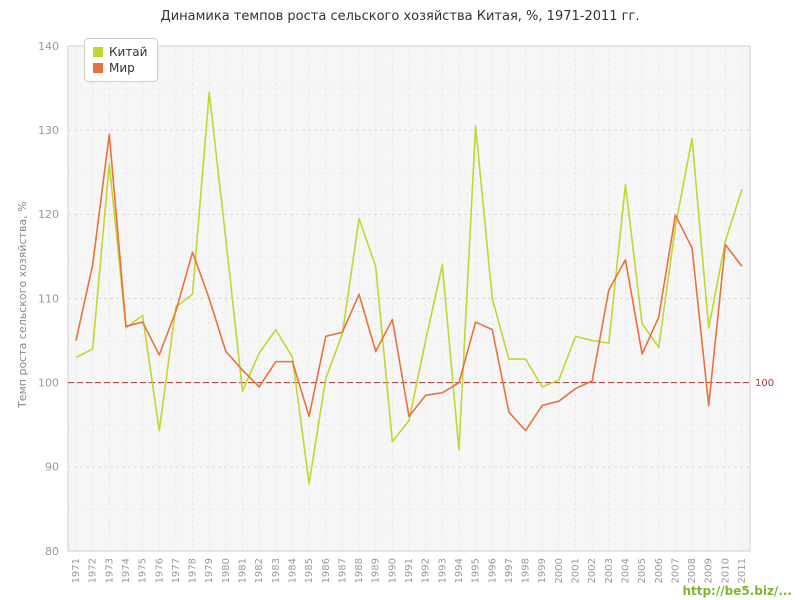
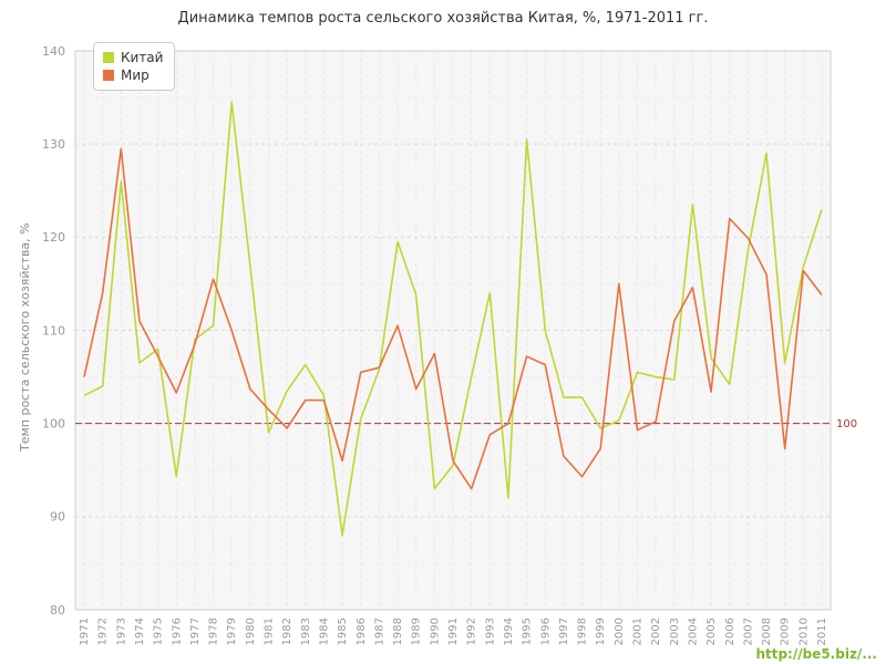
Мир/1974: 107 -> 111
Мир/1992: 98 -> 93
Мир/2000: 98 -> 115
Мир/2006: 108 -> 122
